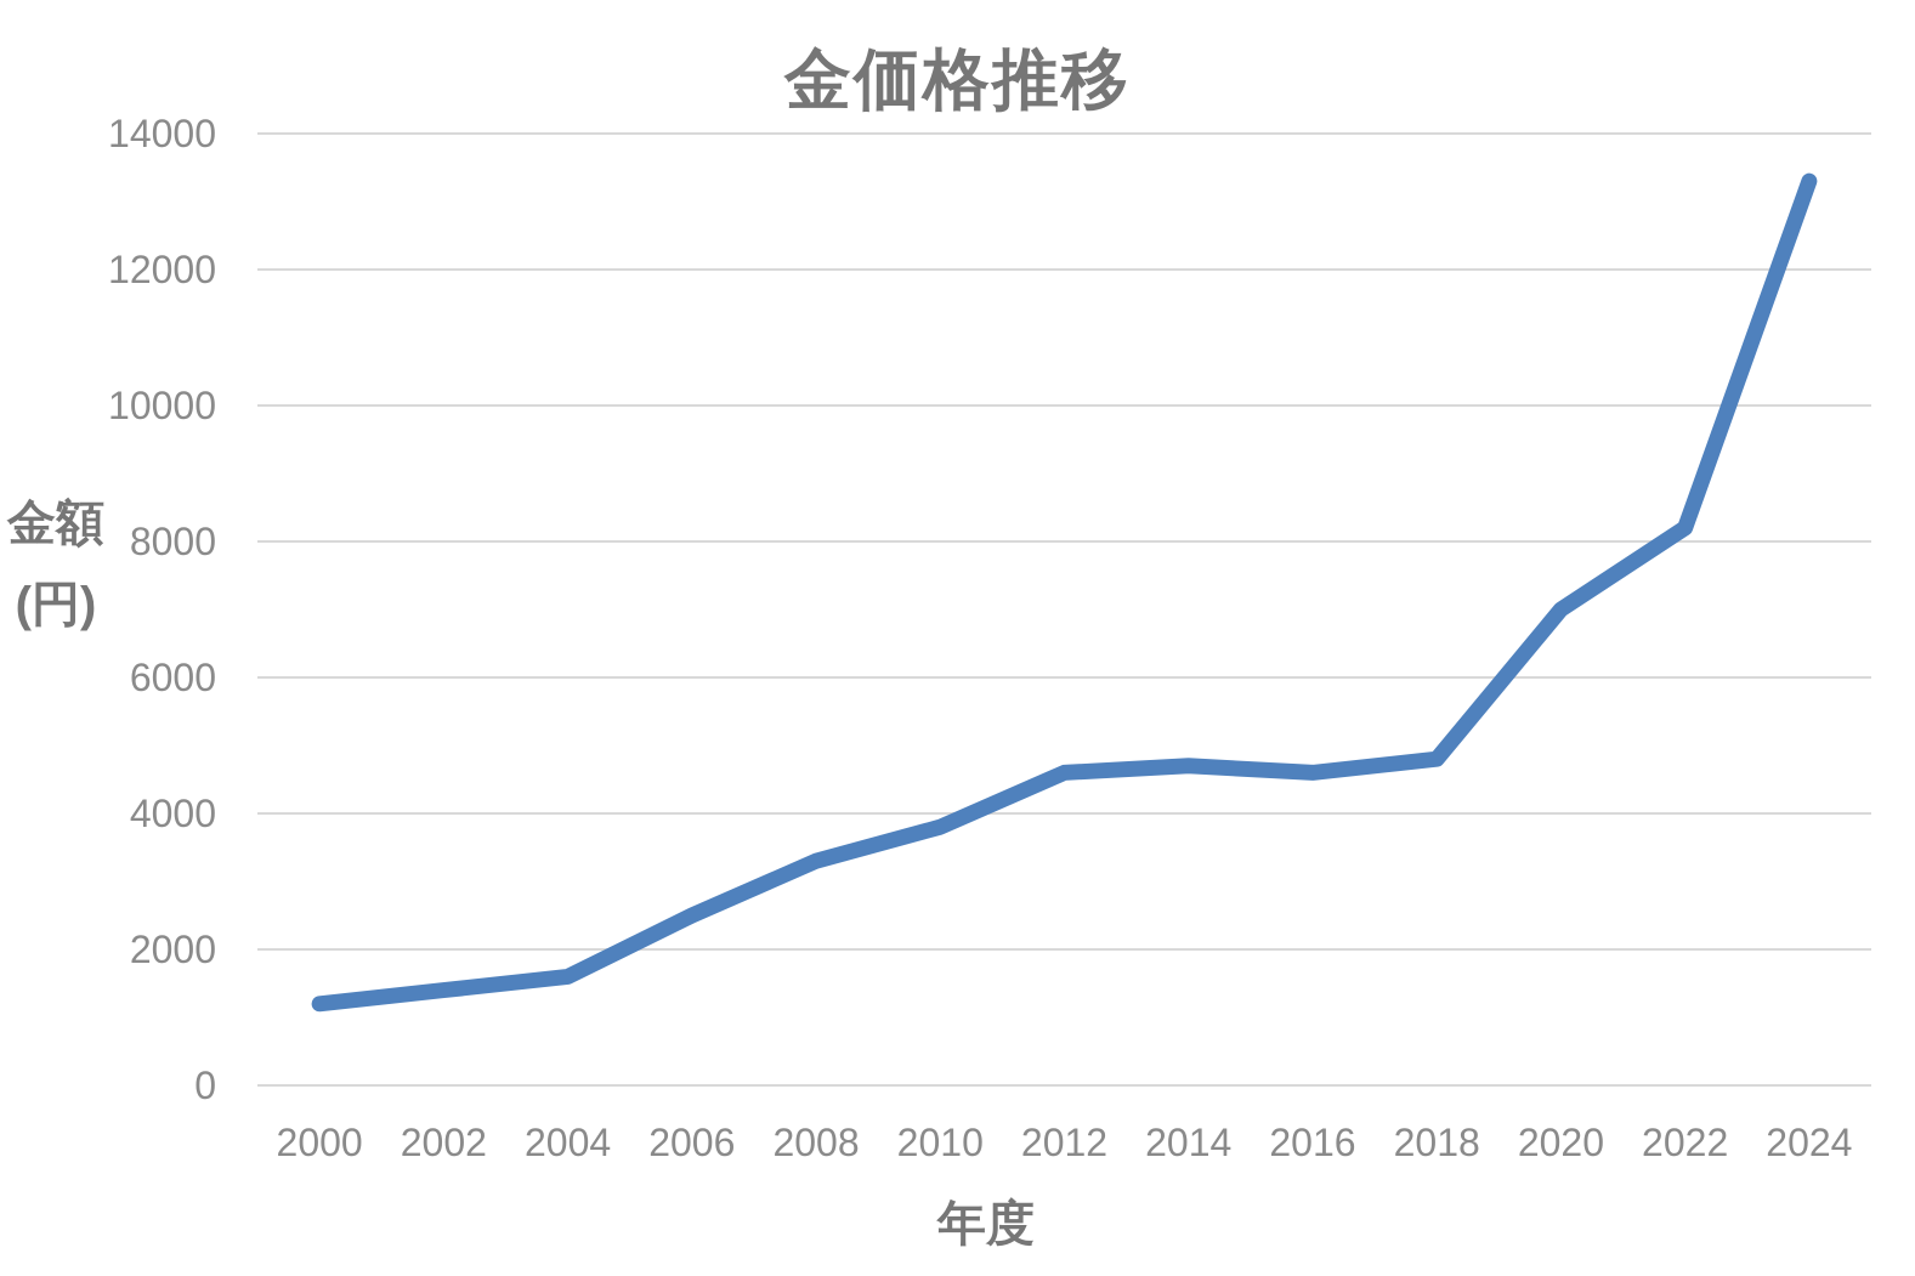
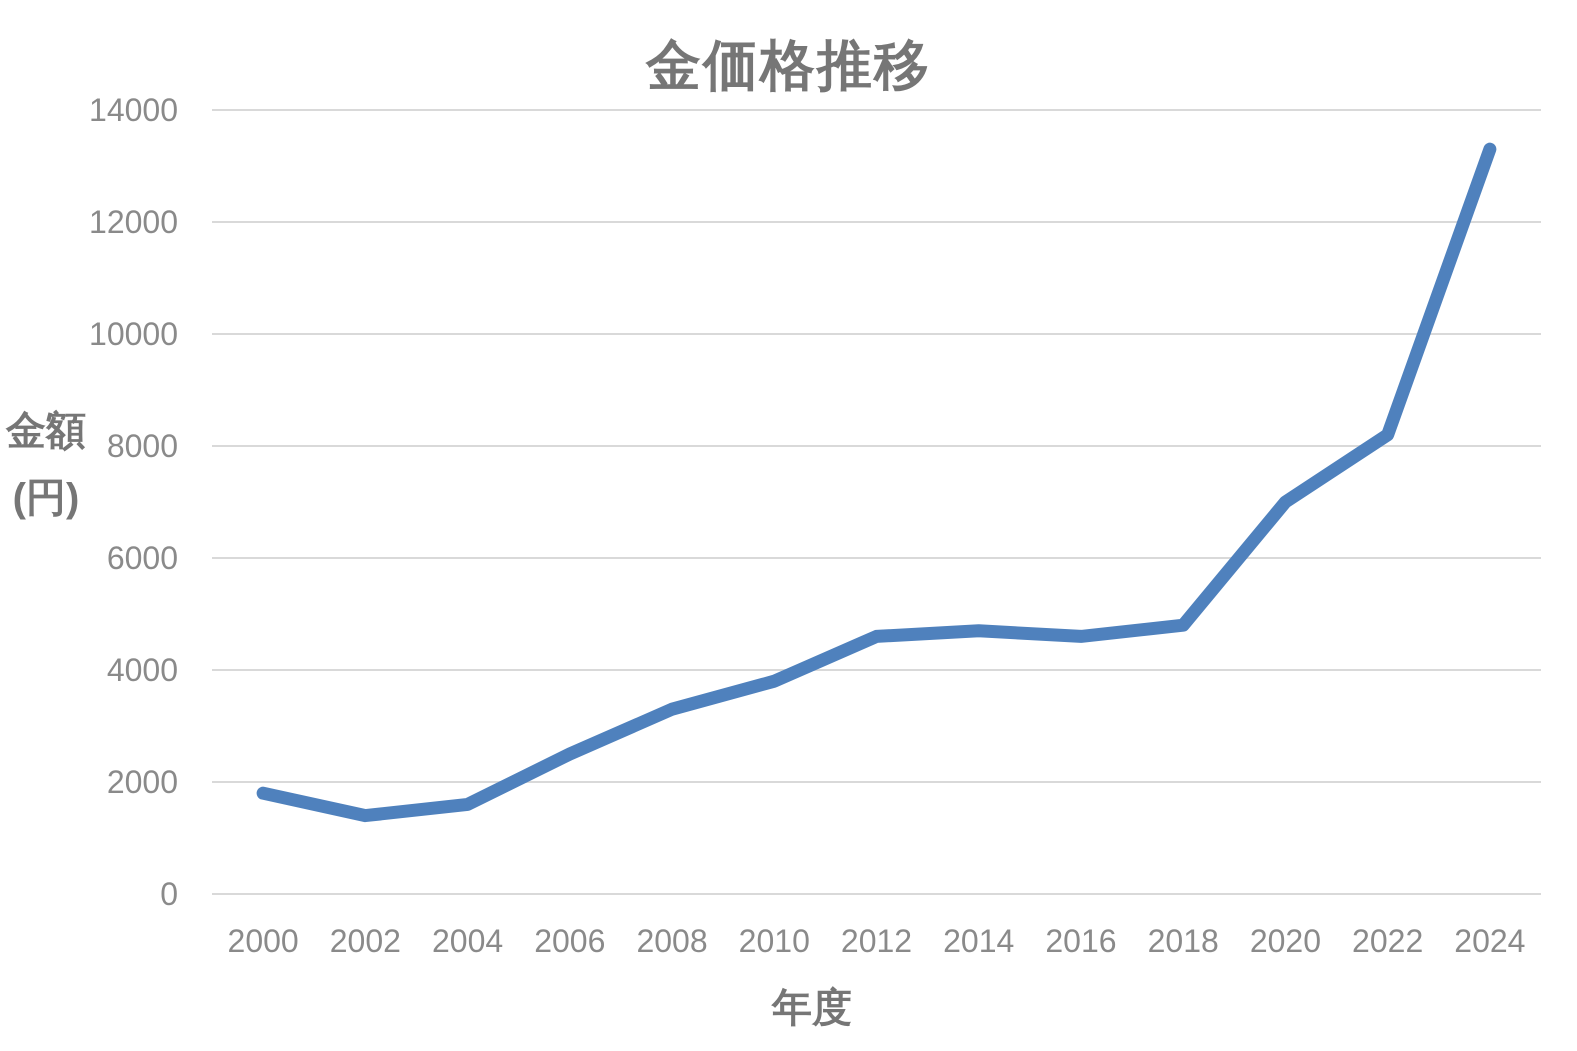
2000: 1200 -> 1800
